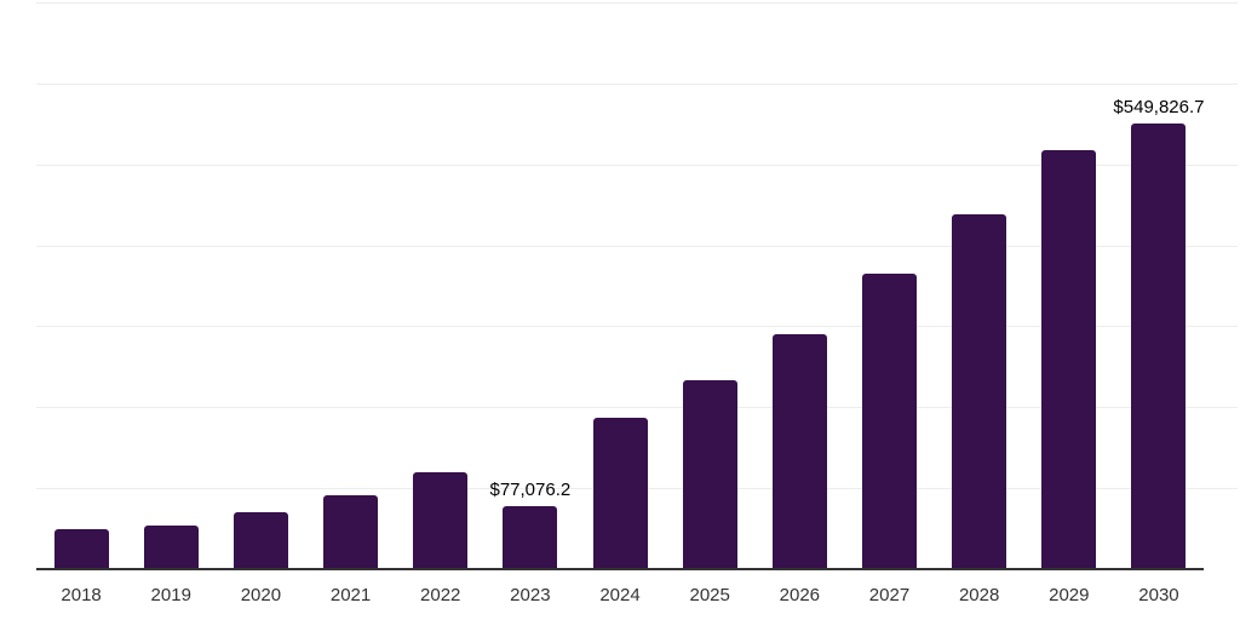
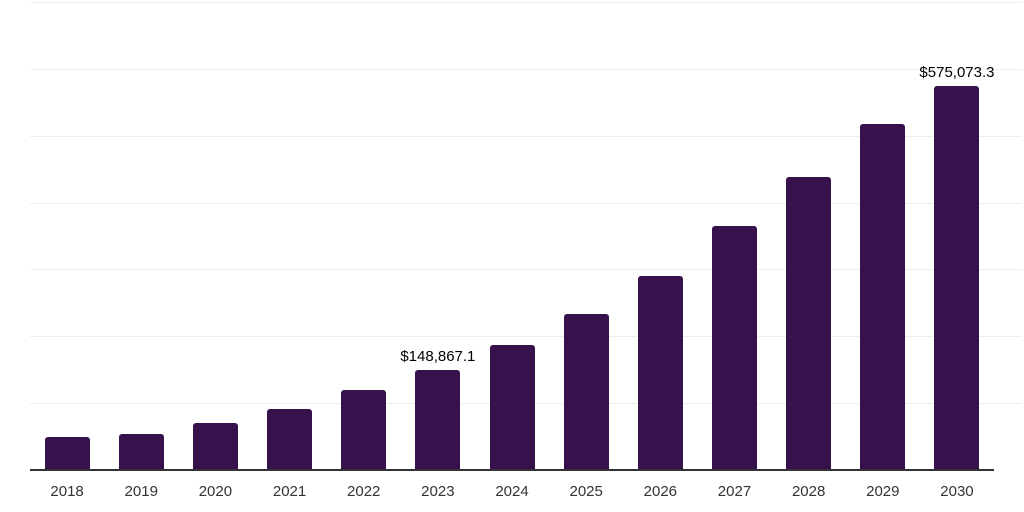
2023: $77,076.2 -> $148,867.1
2030: $549,826.7 -> $575,073.3
